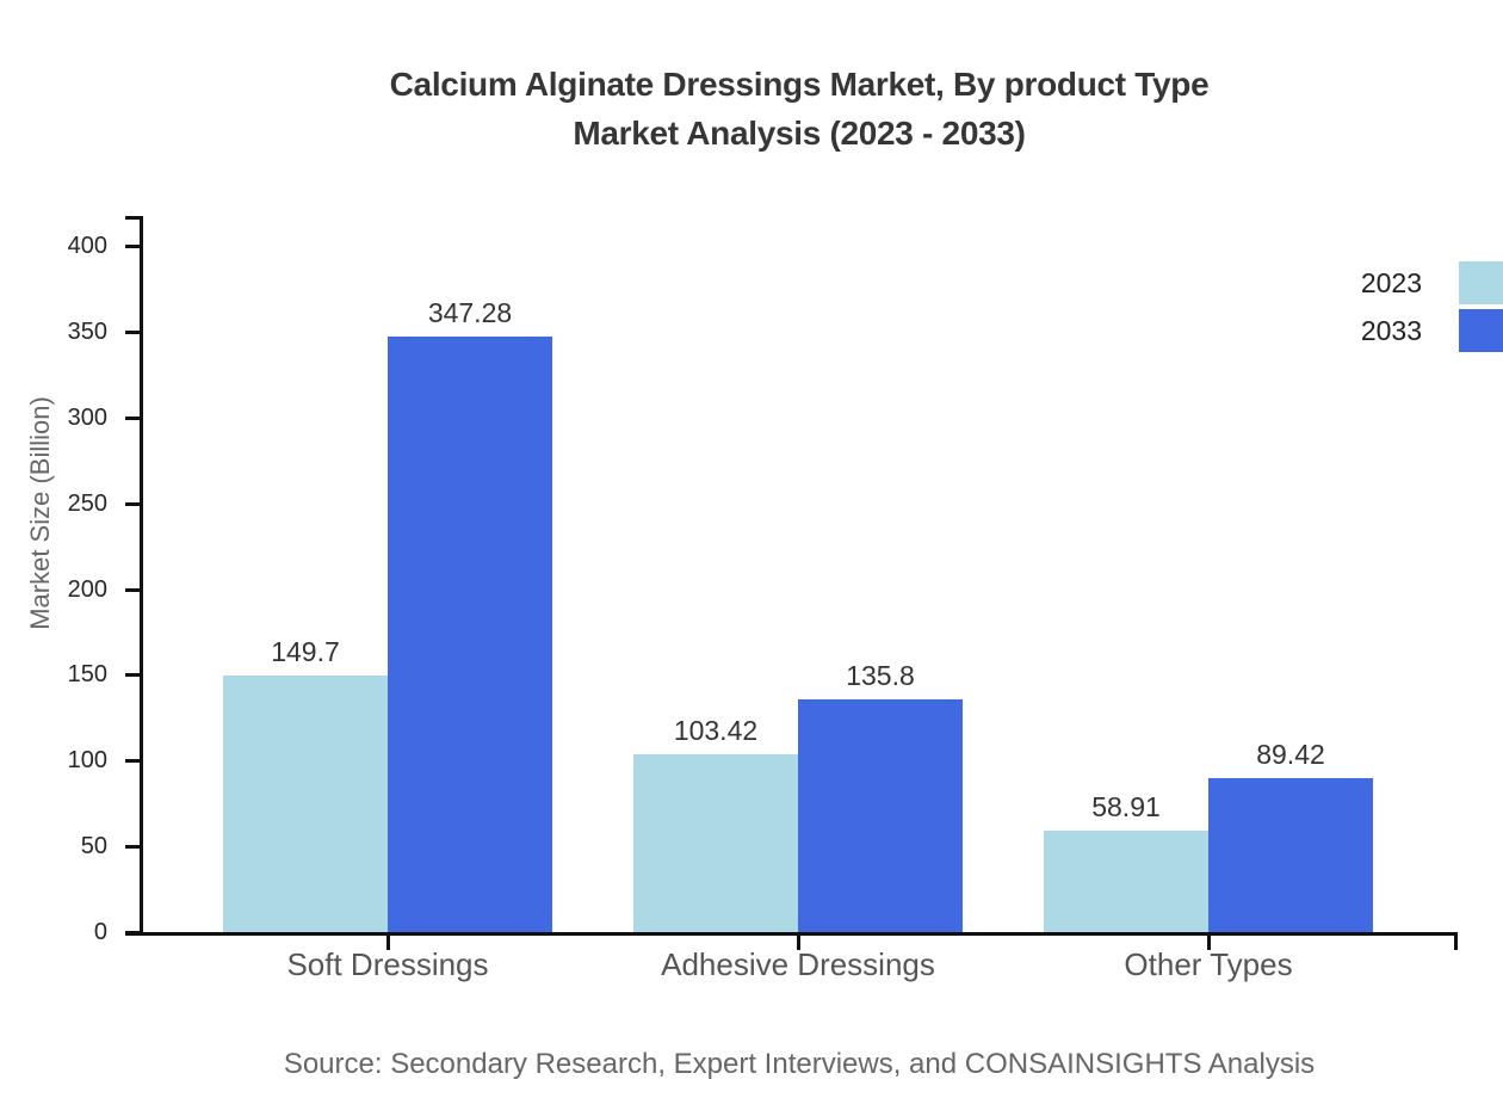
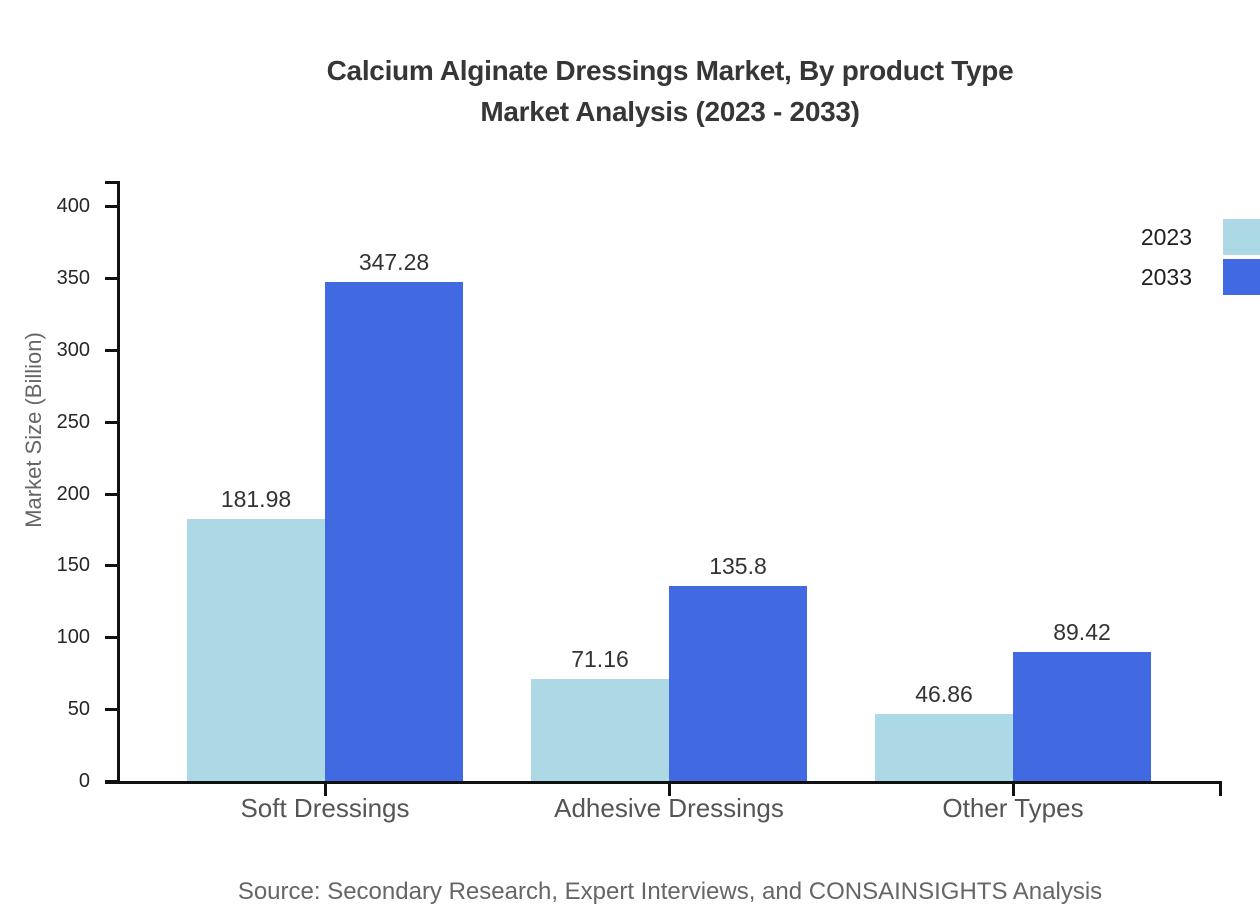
2023/Soft Dressings: 149.7 -> 181.98
2023/Adhesive Dressings: 103.42 -> 71.16
2023/Other Types: 58.91 -> 46.86
